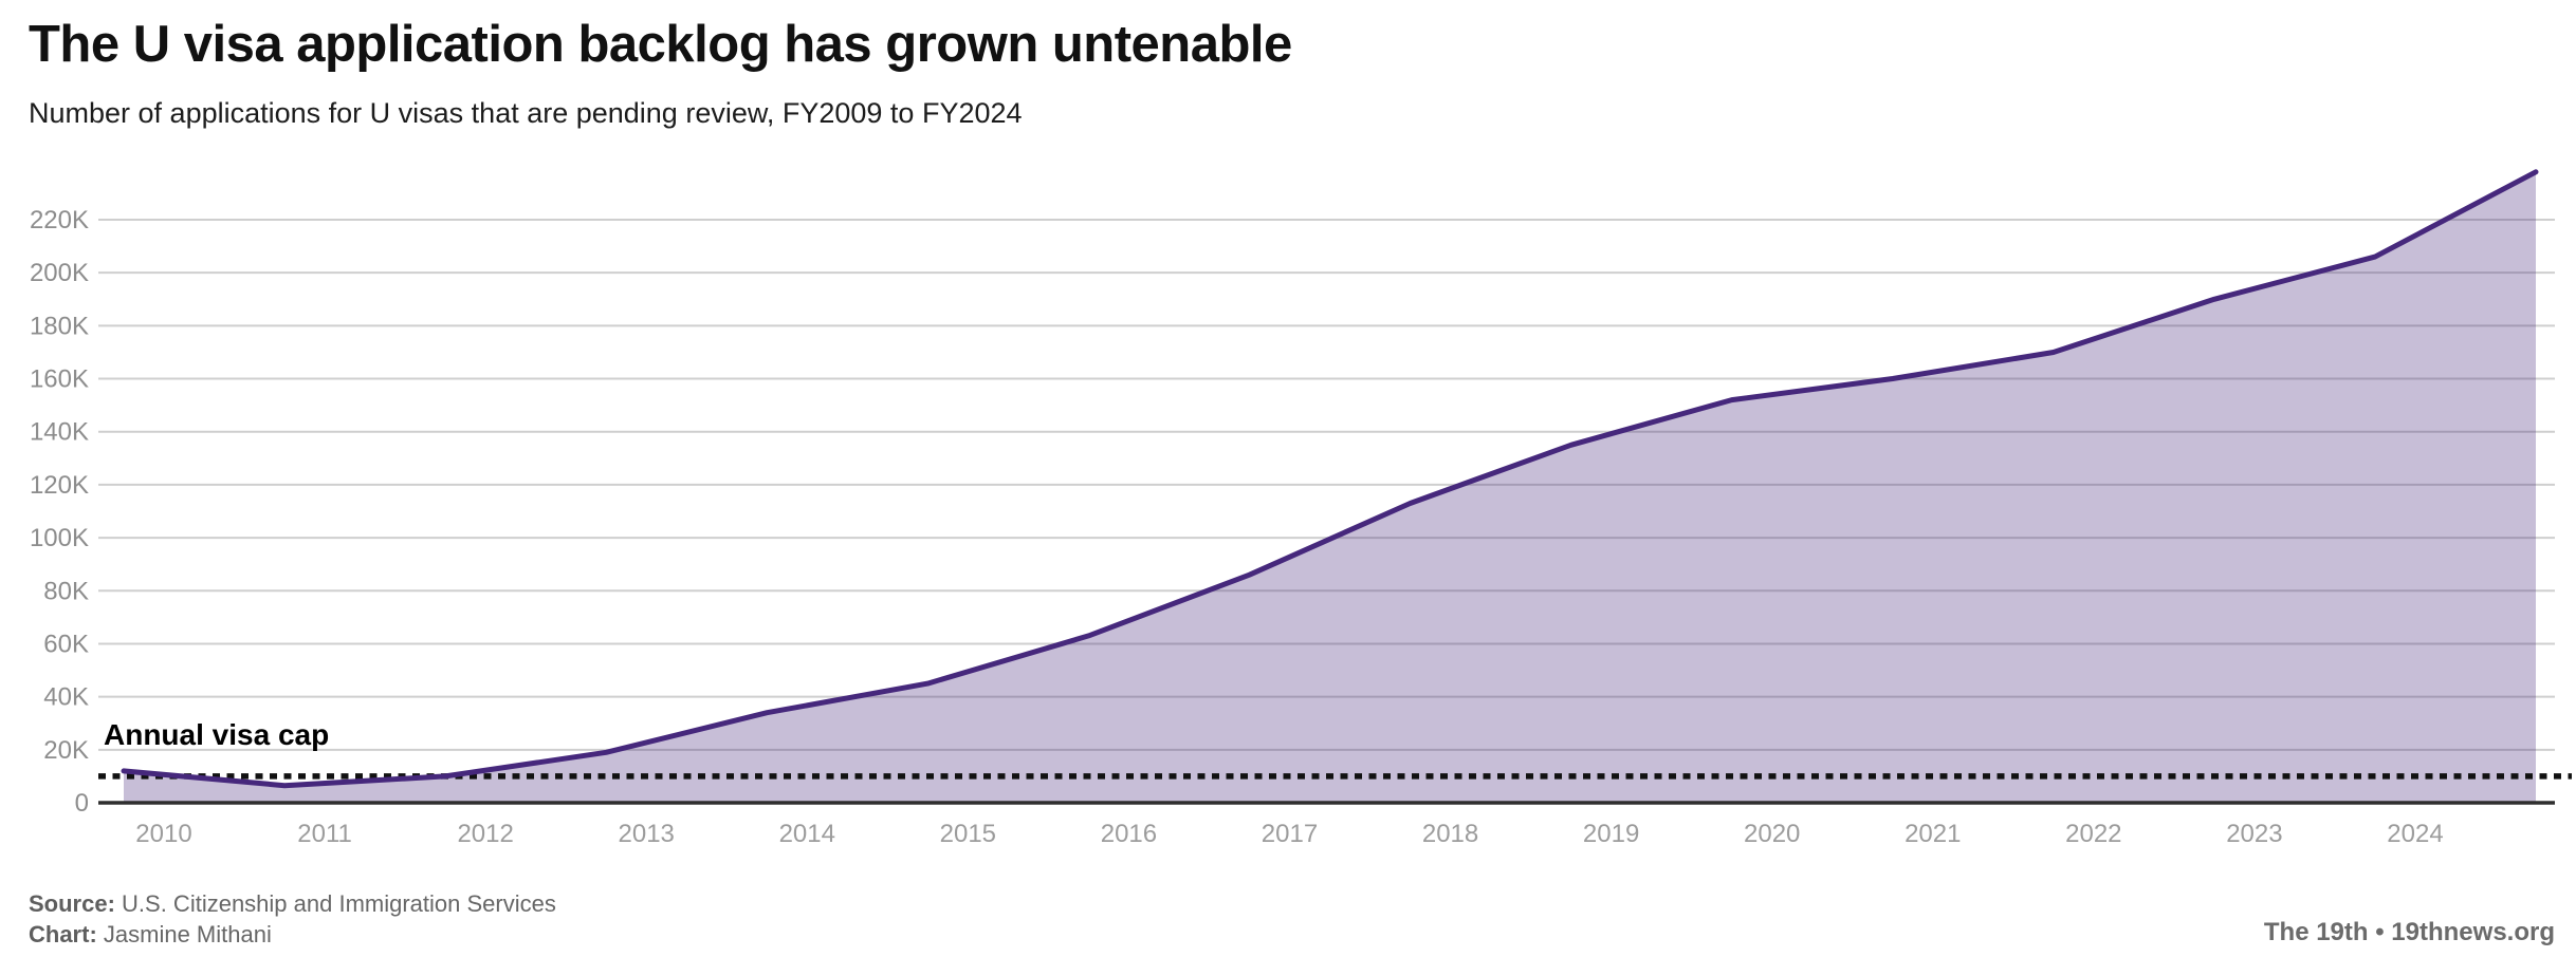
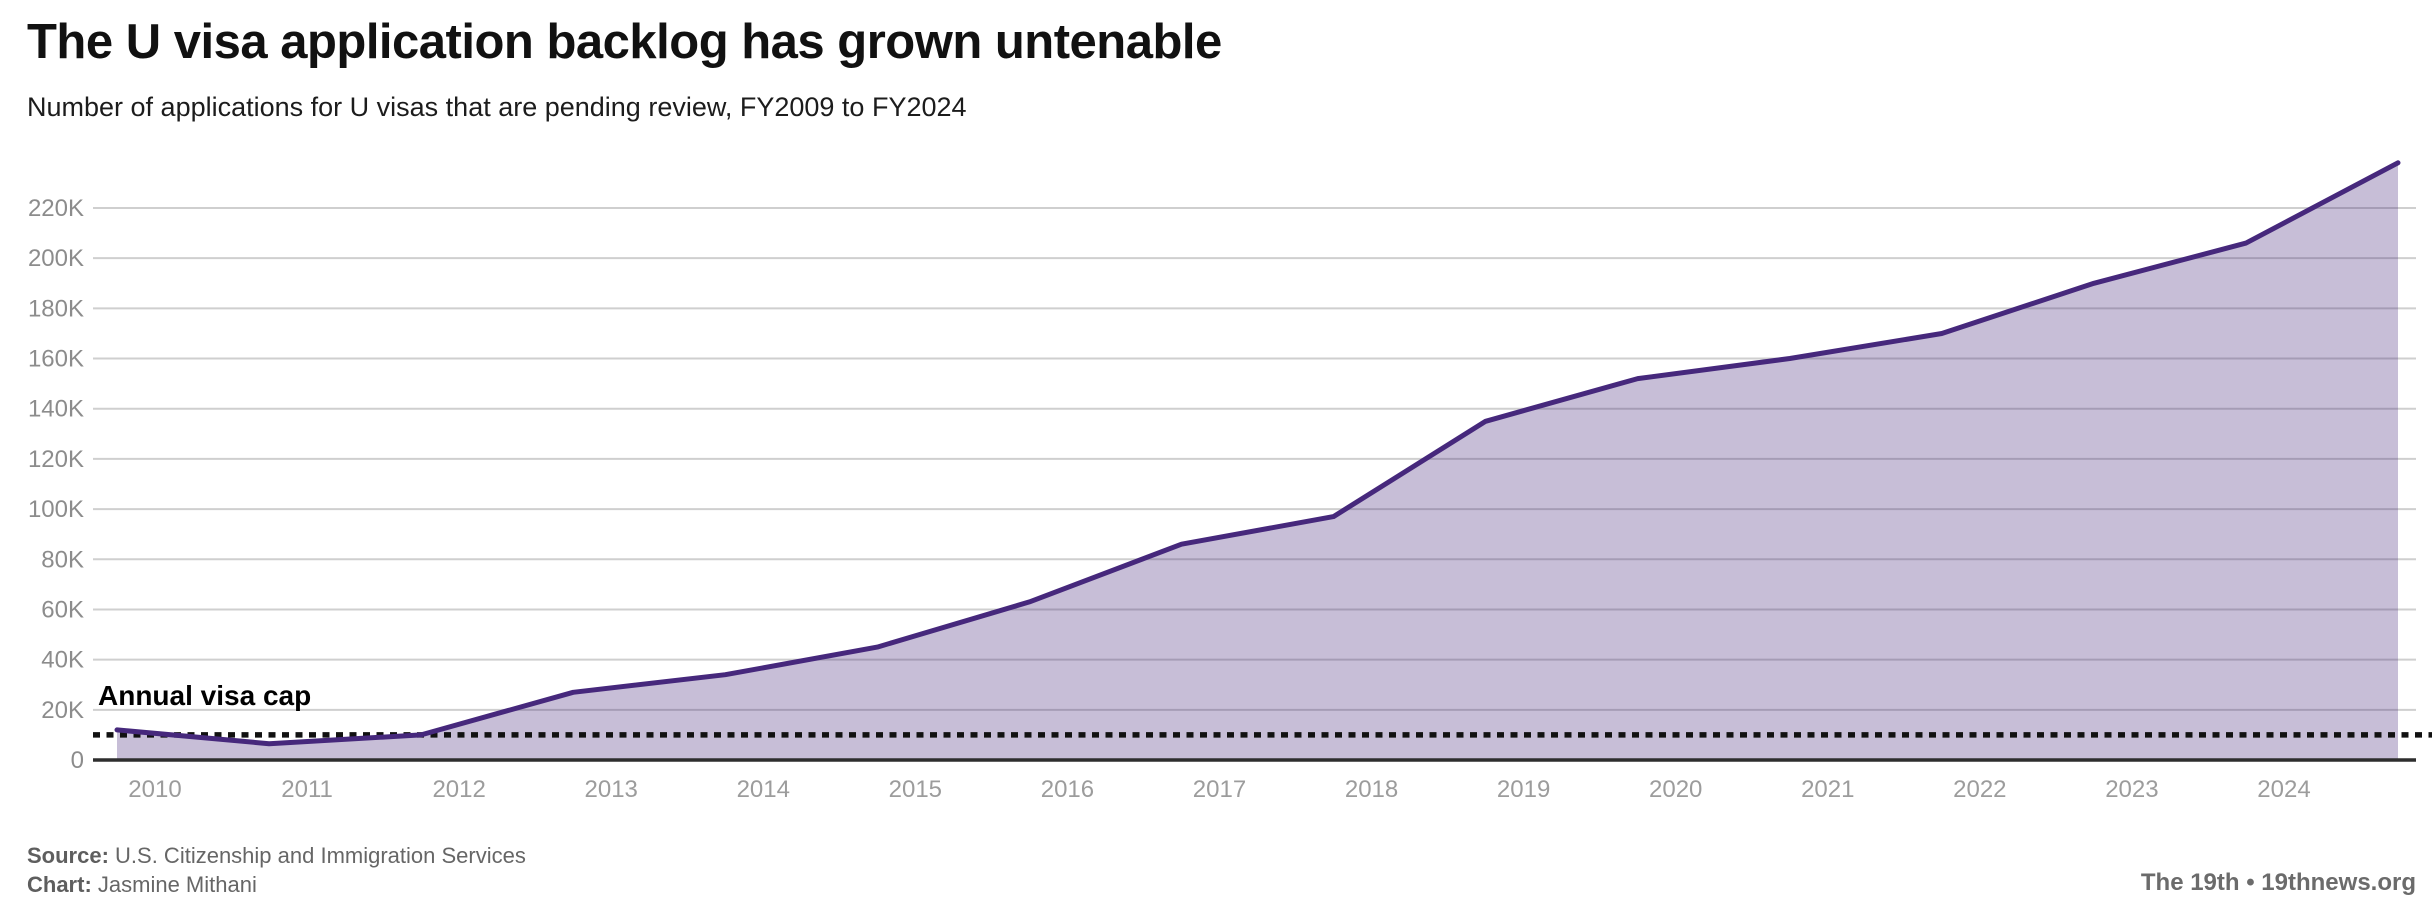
2012: 19K -> 27K
2017: 113K -> 97K
